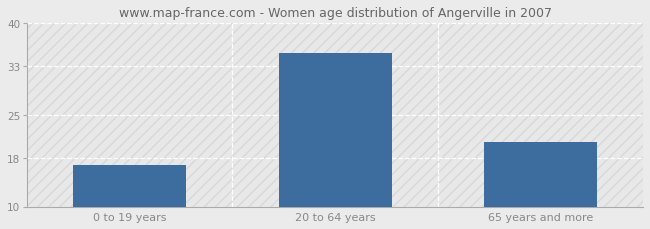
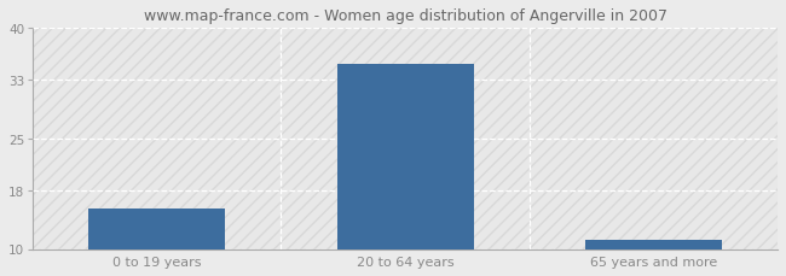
0 to 19 years: 16.8 -> 15.5
65 years and more: 20.6 -> 11.2
